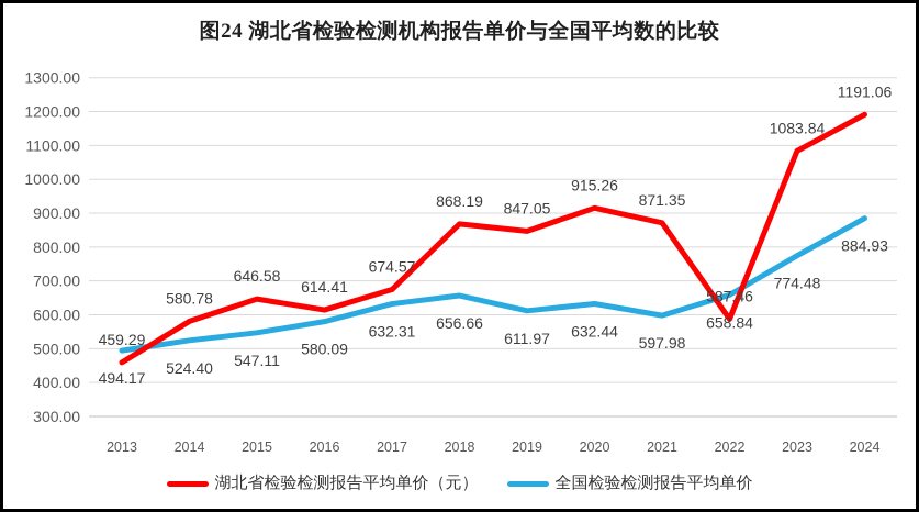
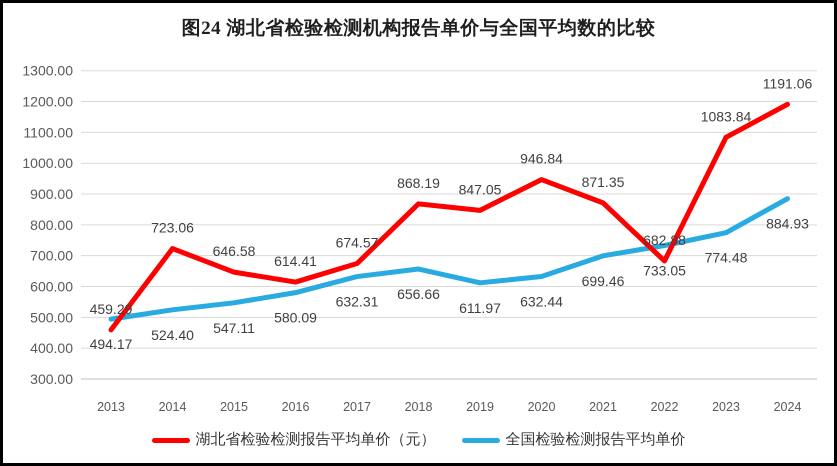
湖北省检验检测报告平均单价（元）/2014: 580.78 -> 723.06
湖北省检验检测报告平均单价（元）/2020: 915.26 -> 946.84
全国检验检测报告平均单价/2021: 597.98 -> 699.46
湖北省检验检测报告平均单价（元）/2022: 587.46 -> 682.88
全国检验检测报告平均单价/2022: 658.84 -> 733.05
